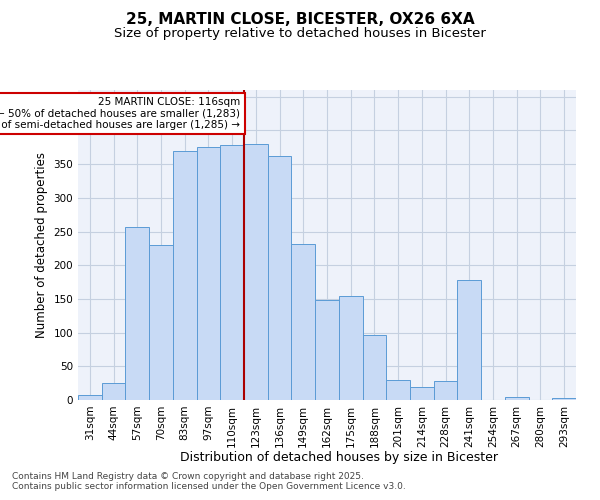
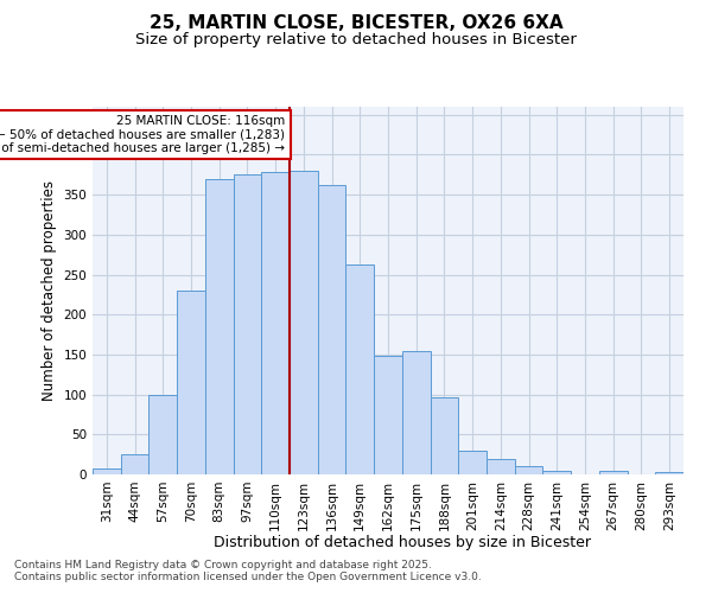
57sqm: 256 -> 100
149sqm: 232 -> 263
228sqm: 28 -> 11
241sqm: 178 -> 5
